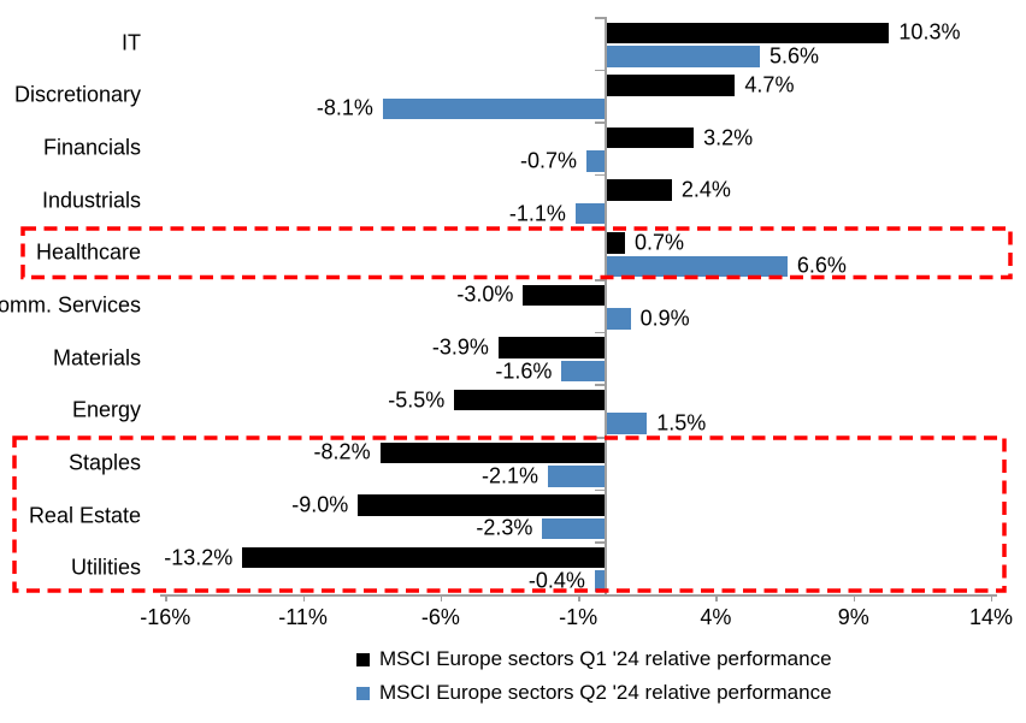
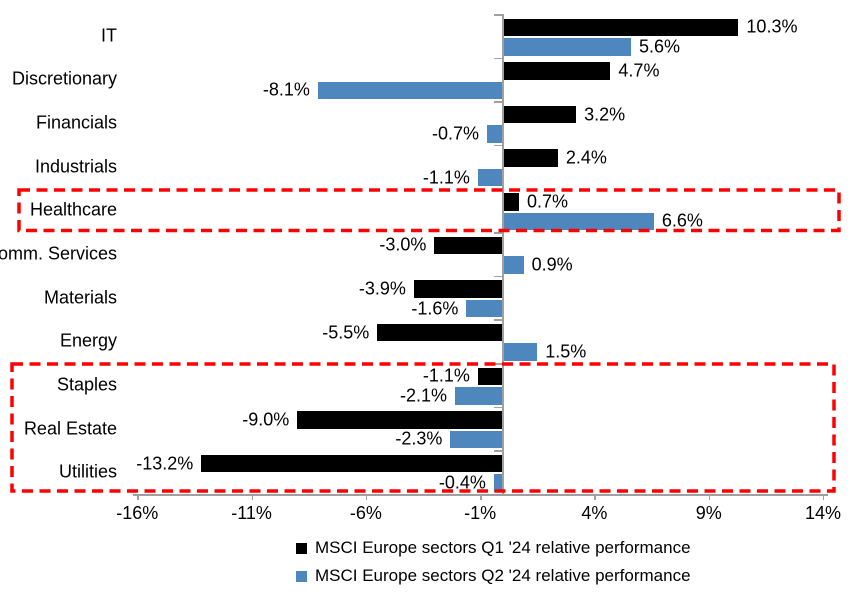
MSCI Europe sectors Q1 '24 relative performance/Staples: -8.2% -> -1.1%
